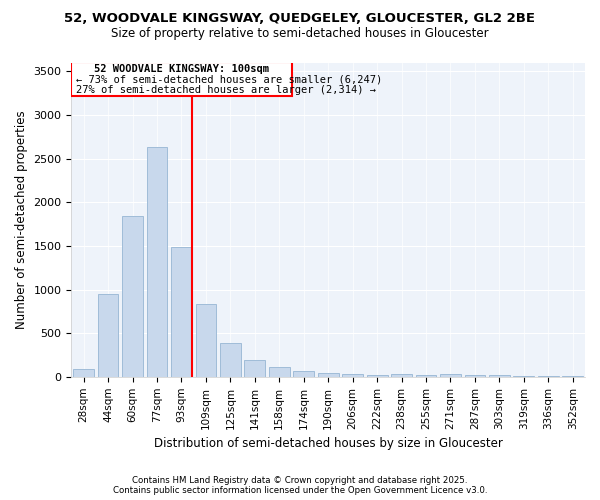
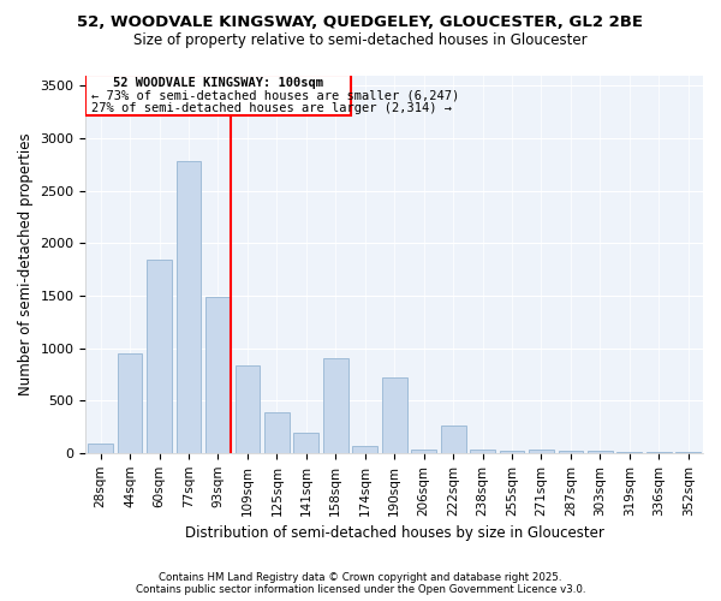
77sqm: 2630 -> 2780
158sqm: 110 -> 900
190sqm: 40 -> 720
222sqm: 20 -> 260
